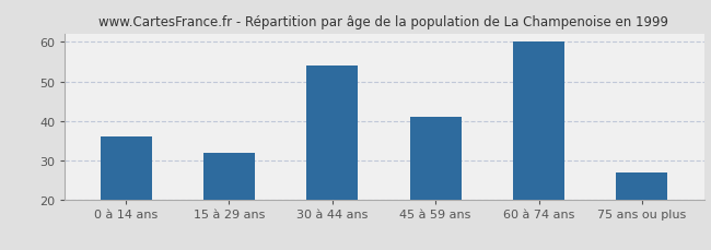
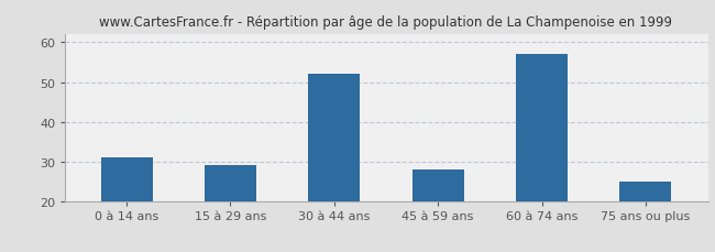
0 à 14 ans: 36 -> 31
15 à 29 ans: 32 -> 29
30 à 44 ans: 54 -> 52
45 à 59 ans: 41 -> 28
60 à 74 ans: 60 -> 57
75 ans ou plus: 27 -> 25
